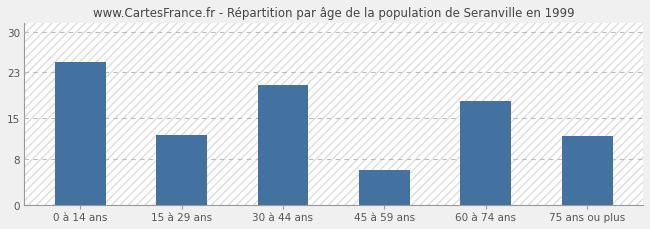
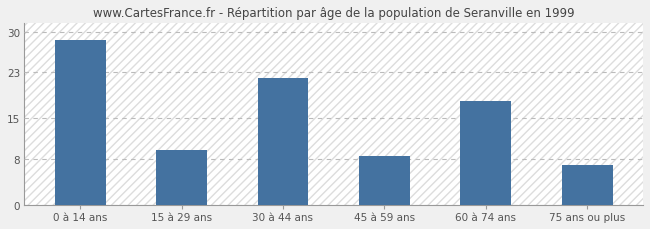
0 à 14 ans: 24.8 -> 28.5
15 à 29 ans: 12.2 -> 9.5
30 à 44 ans: 20.8 -> 22.0
45 à 59 ans: 6.0 -> 8.5
75 ans ou plus: 12.0 -> 7.0
